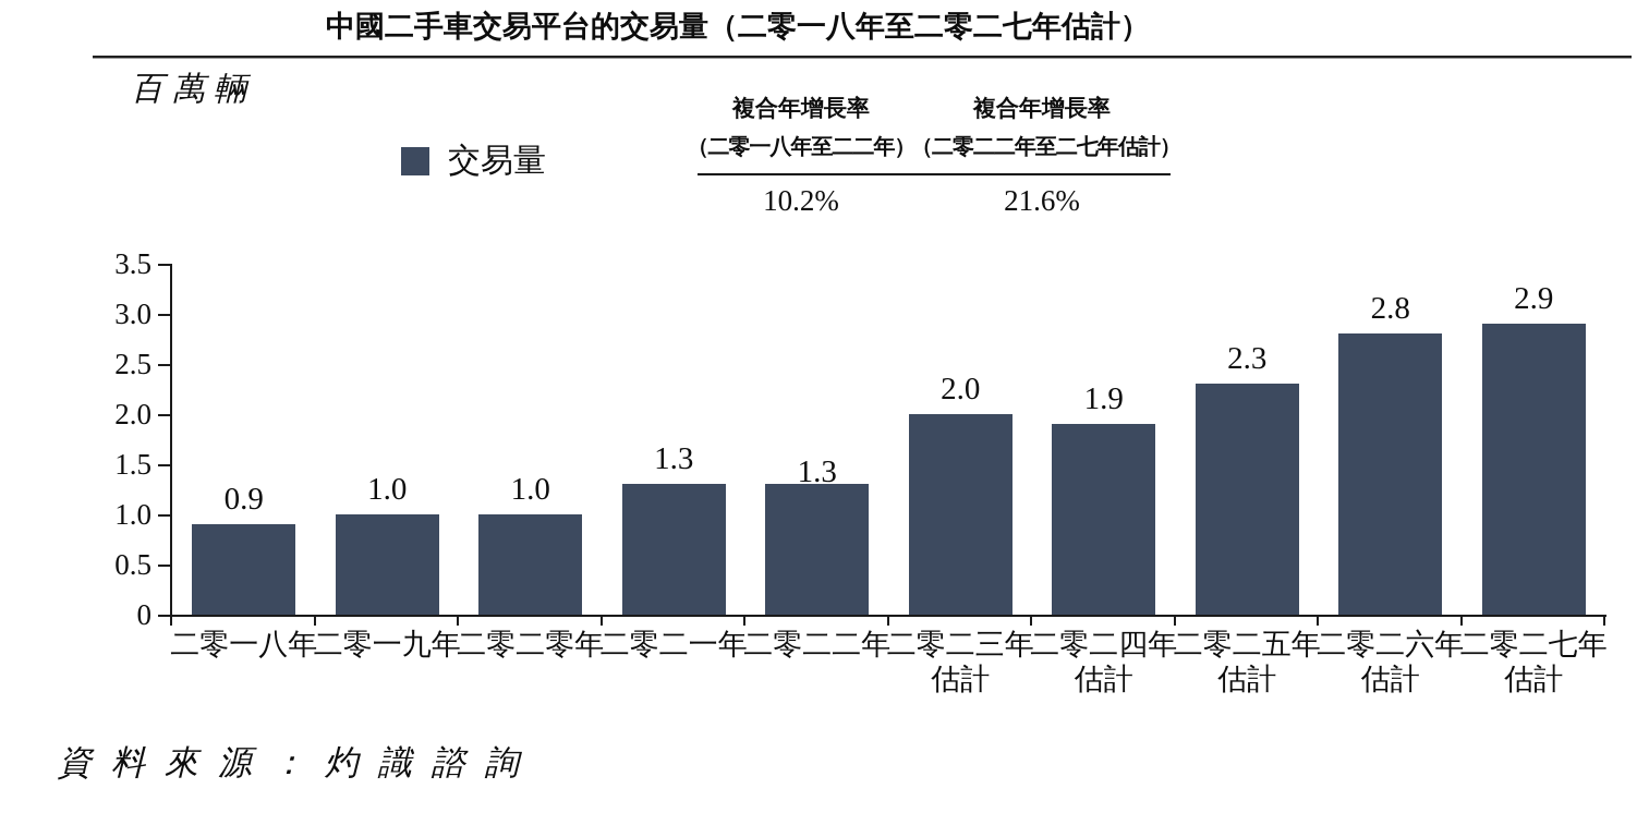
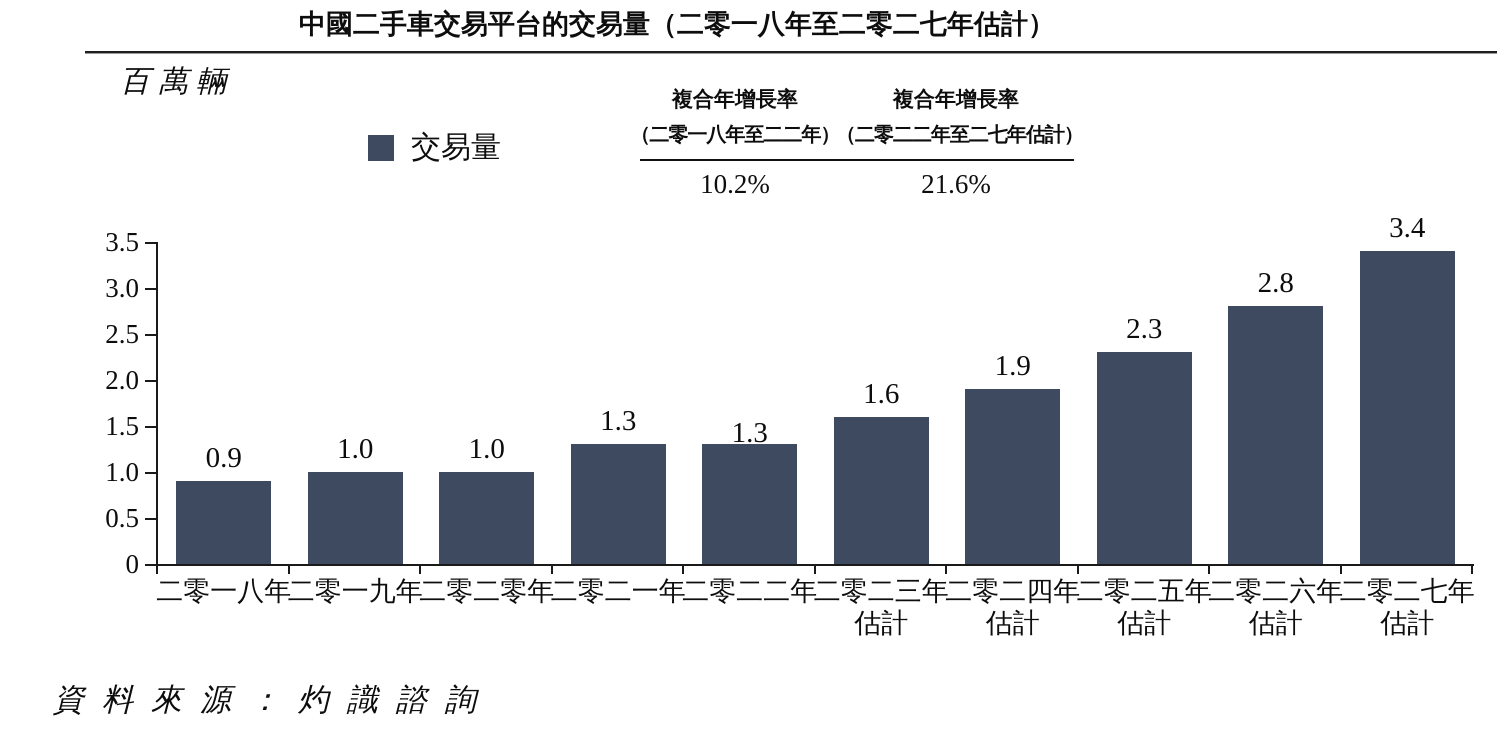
二零二三年估計: 2.0 -> 1.6
二零二七年估計: 2.9 -> 3.4
